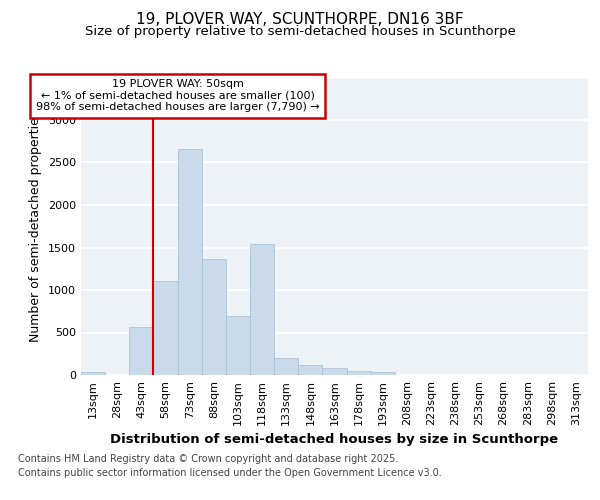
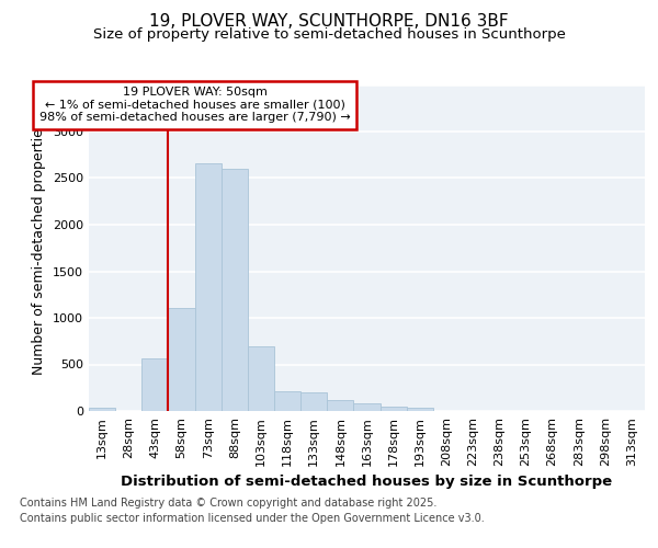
88sqm: 1360 -> 2600
118sqm: 1540 -> 210
